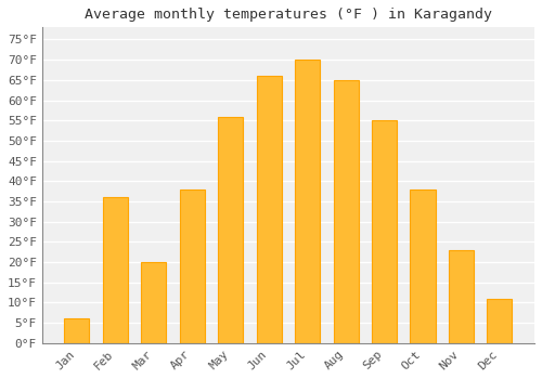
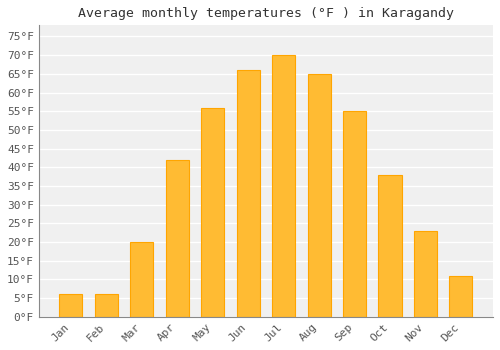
Feb: 36°F -> 6°F
Apr: 38°F -> 42°F
